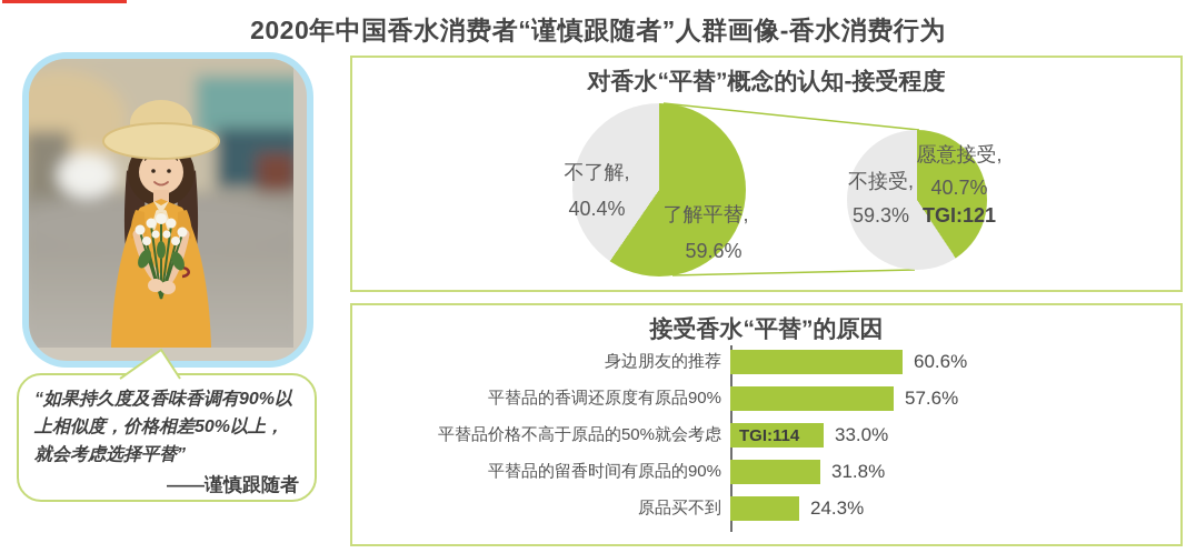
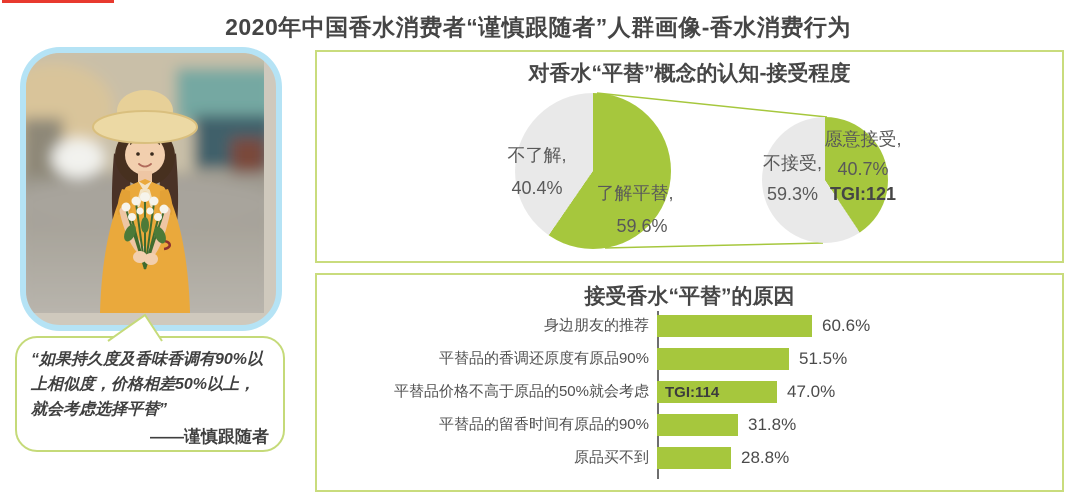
接受香水“平替”的原因/平替品的香调还原度有原品90%: 57.6% -> 51.5%
接受香水“平替”的原因/平替品价格不高于原品的50%就会考虑: 33.0% -> 47.0%
接受香水“平替”的原因/原品买不到: 24.3% -> 28.8%
